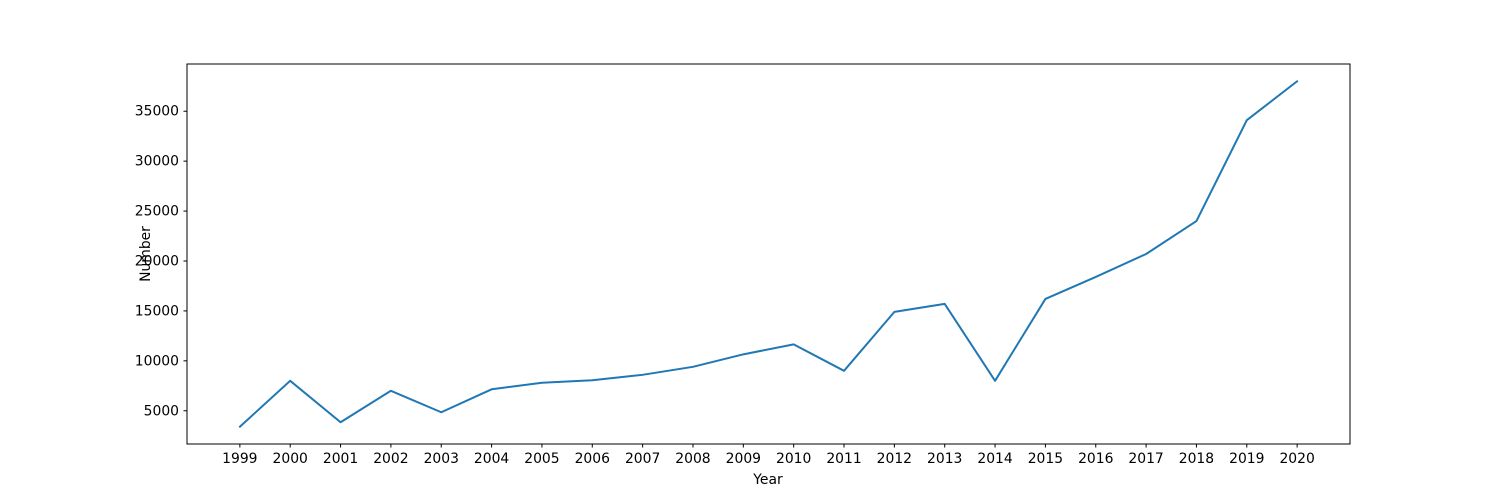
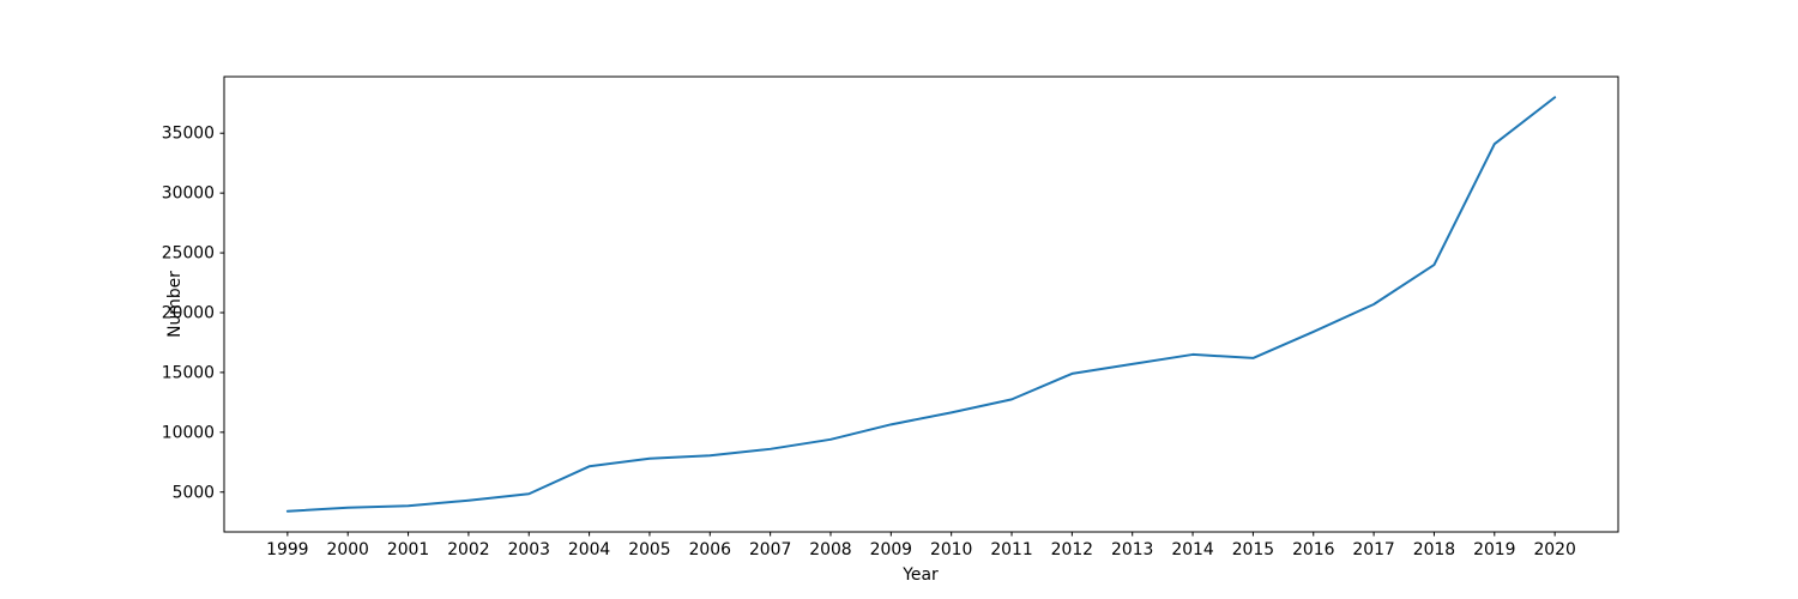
2000: 8000 -> 4000
2002: 7000 -> 4000
2011: 9000 -> 13000
2014: 8000 -> 16000
